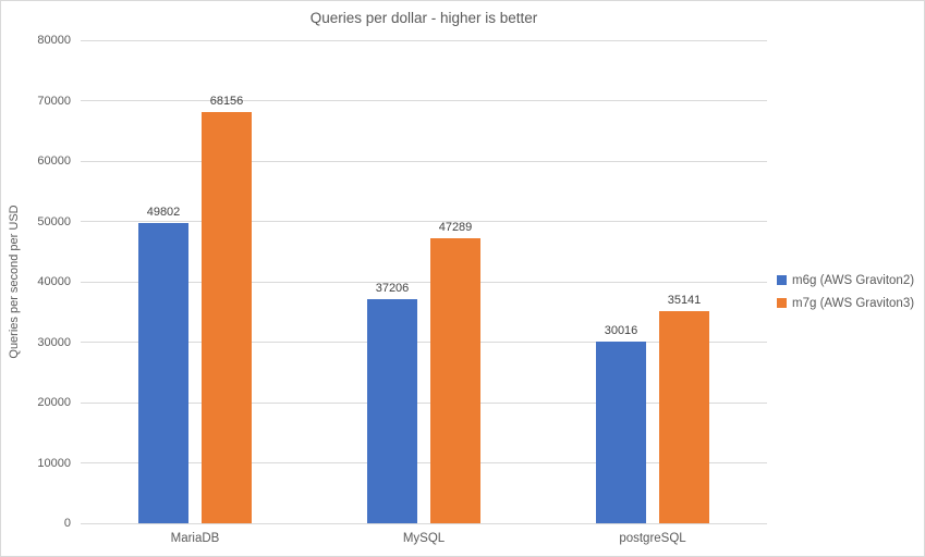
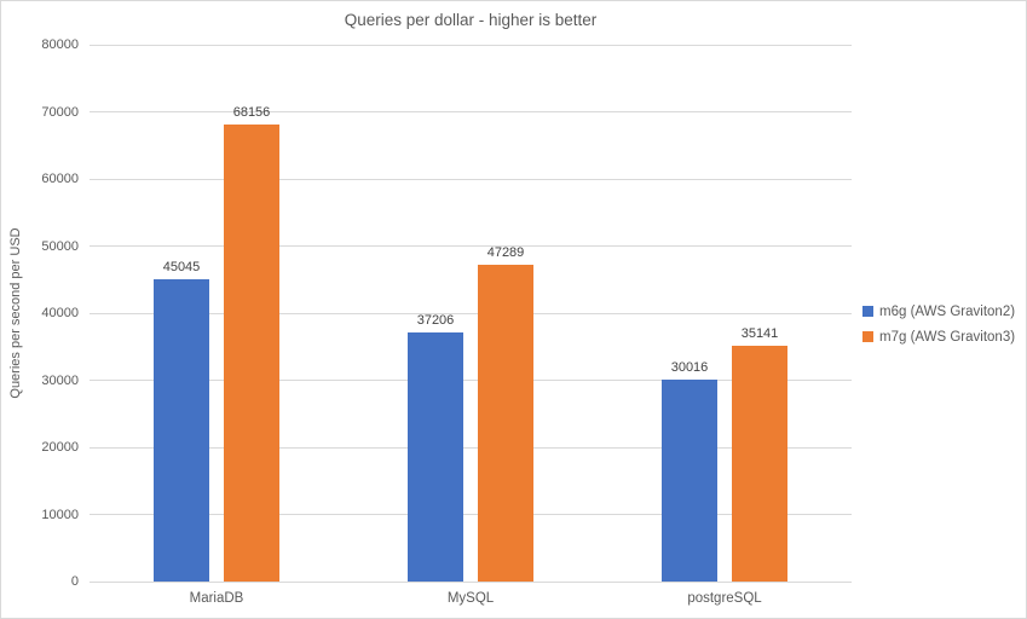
m6g (AWS Graviton2)/MariaDB: 49802 -> 45045
